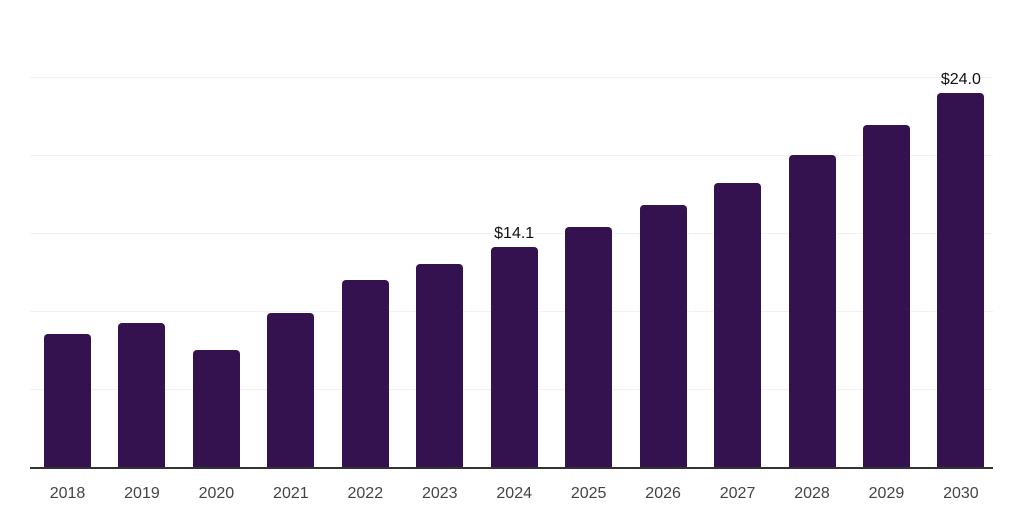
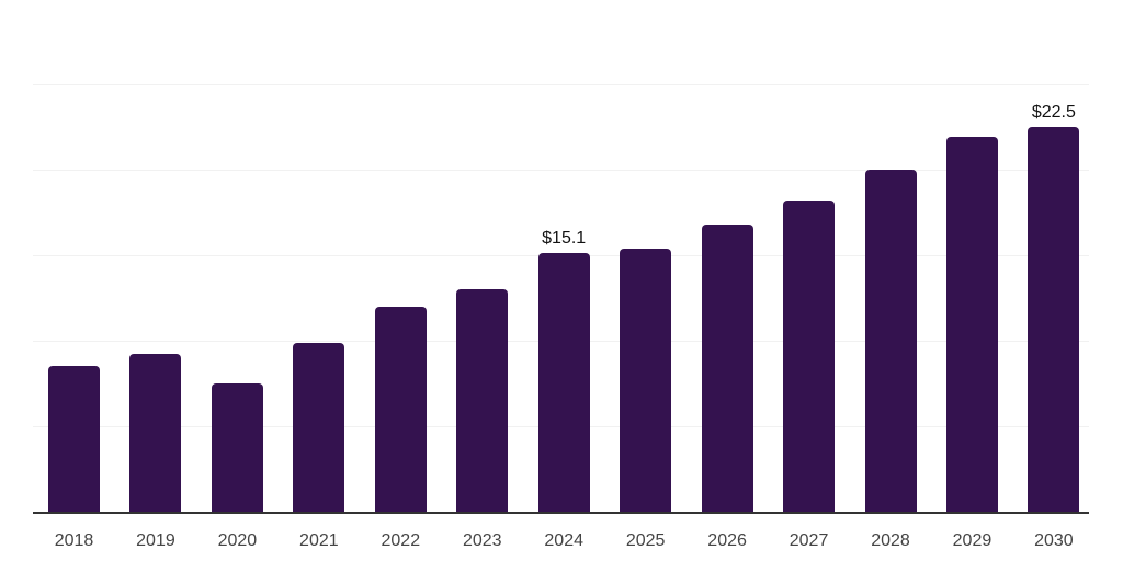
2024: $14.1 -> $15.1
2030: $24.0 -> $22.5
